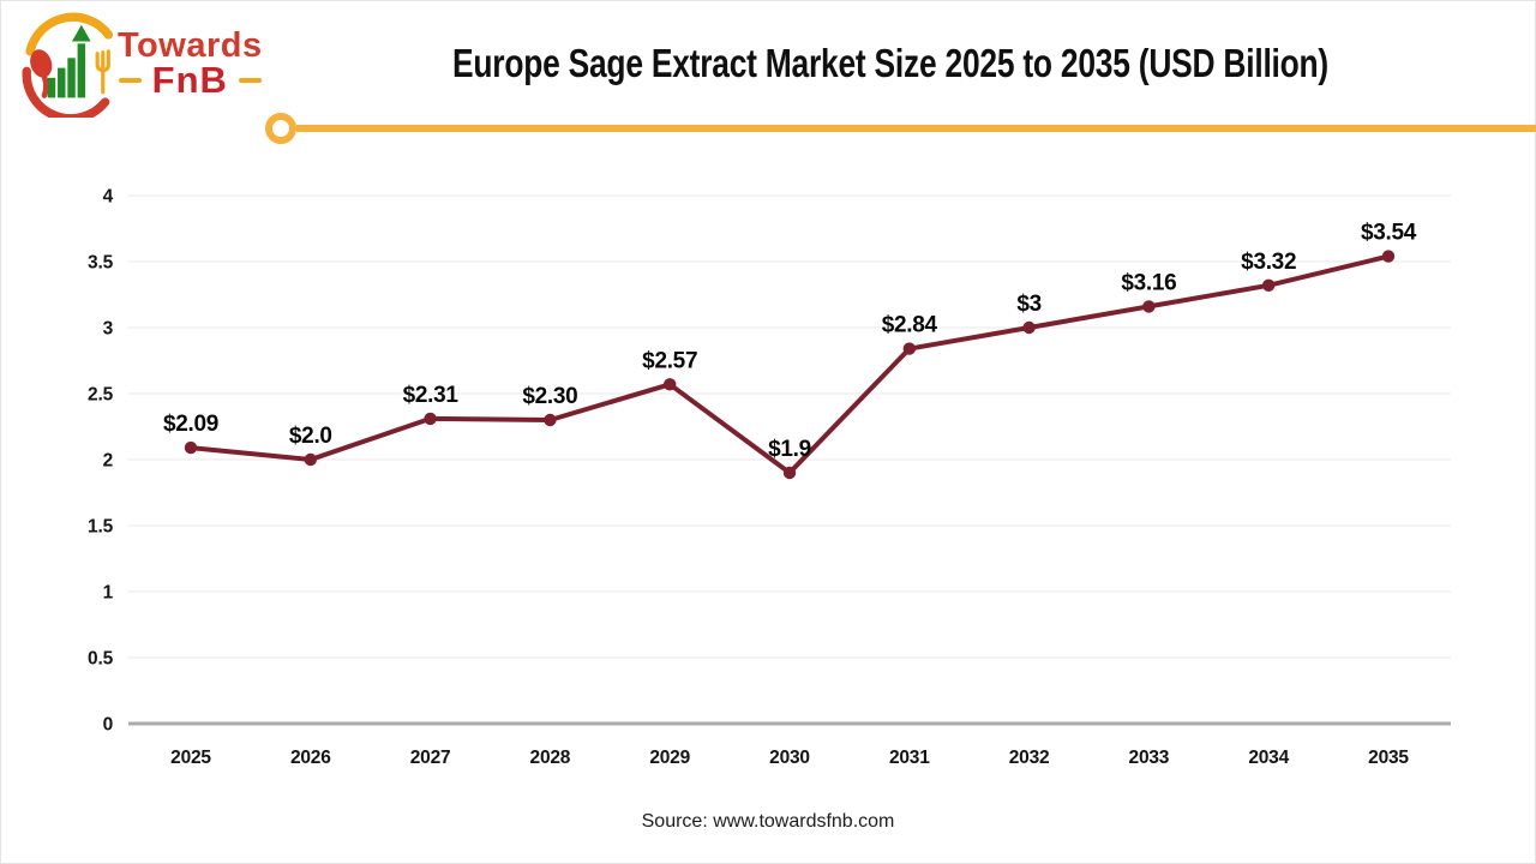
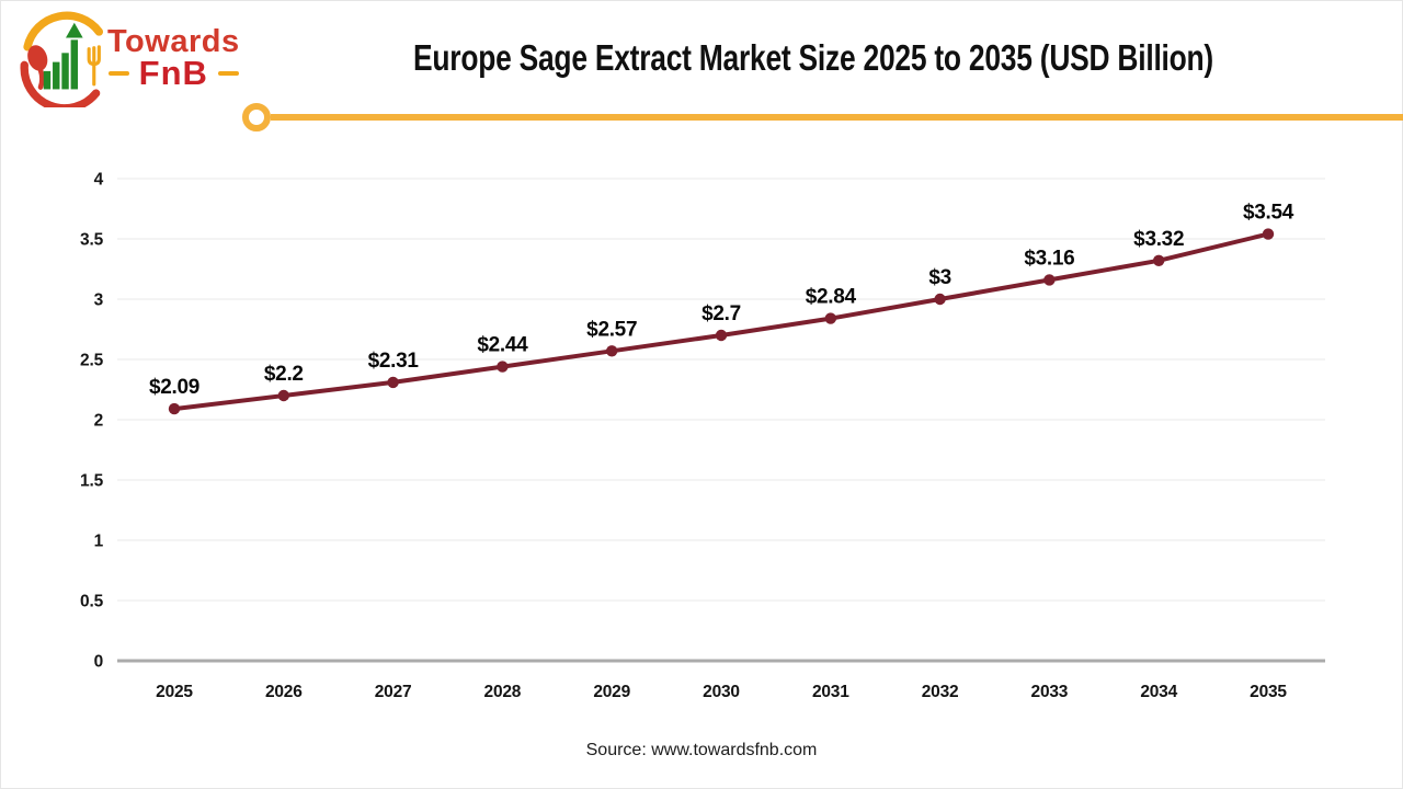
2026: $2.0 -> $2.2
2028: $2.30 -> $2.44
2030: $1.9 -> $2.7
